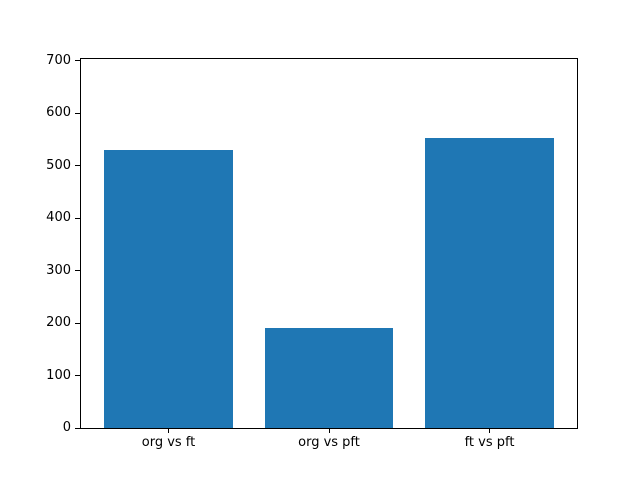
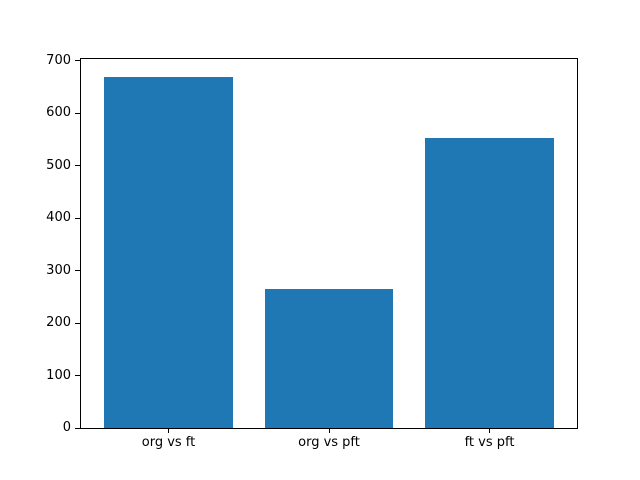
org vs ft: 530 -> 670
org vs pft: 190 -> 260
